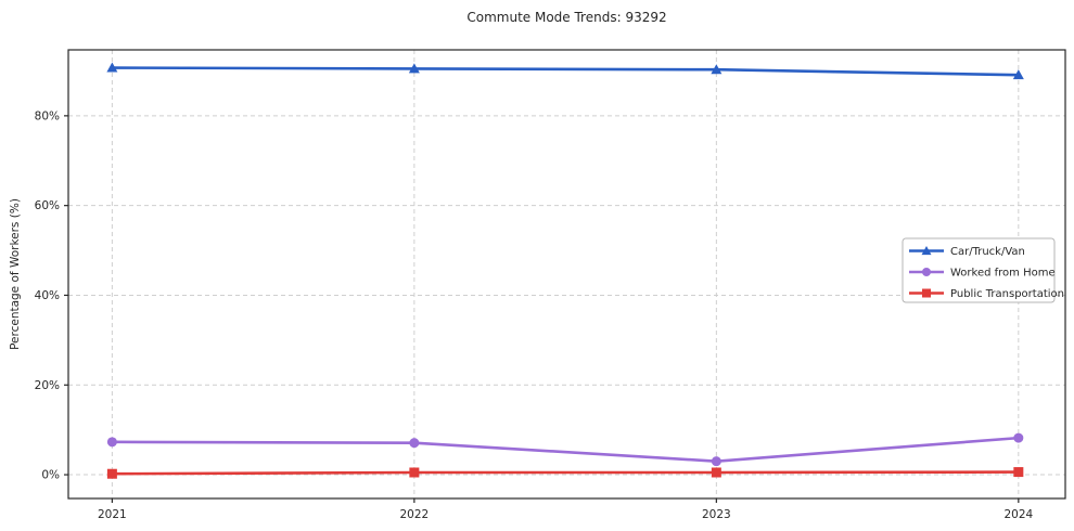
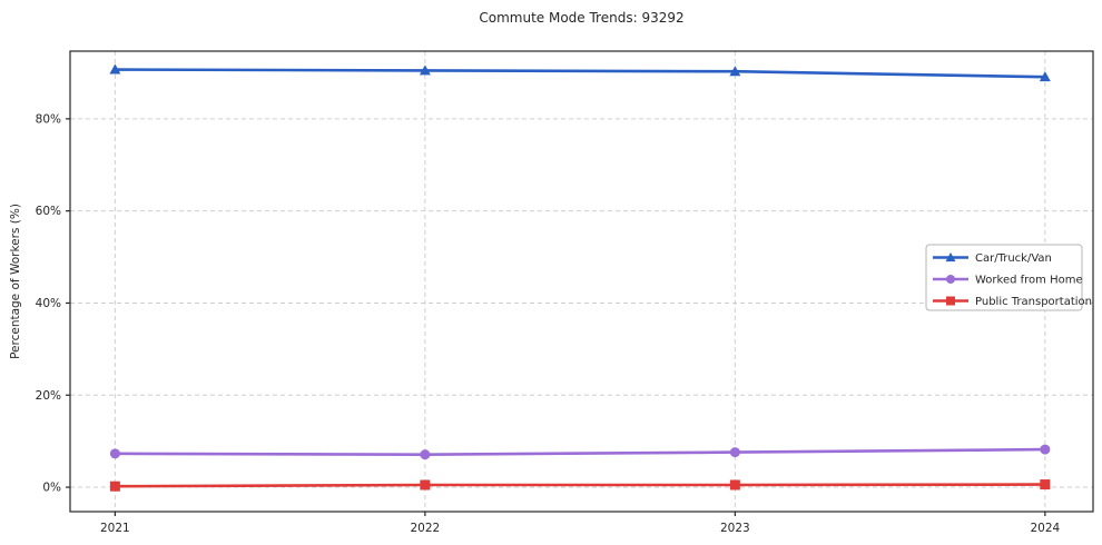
Worked from Home/2023: 3% -> 8%
